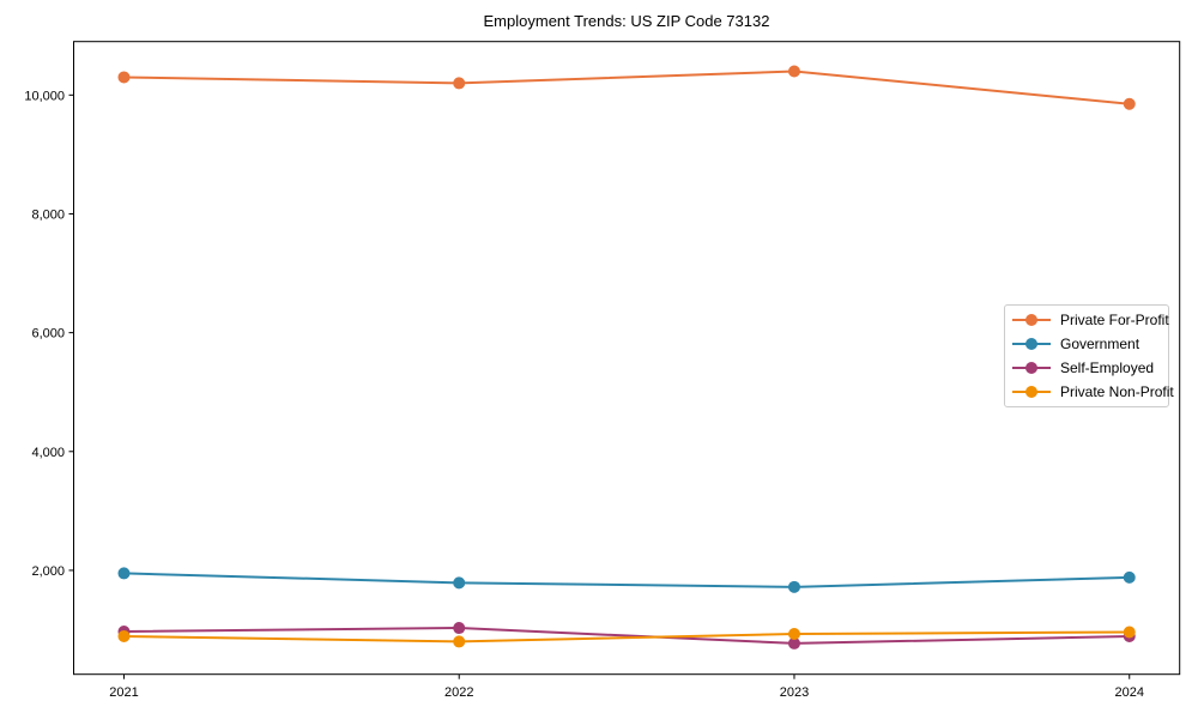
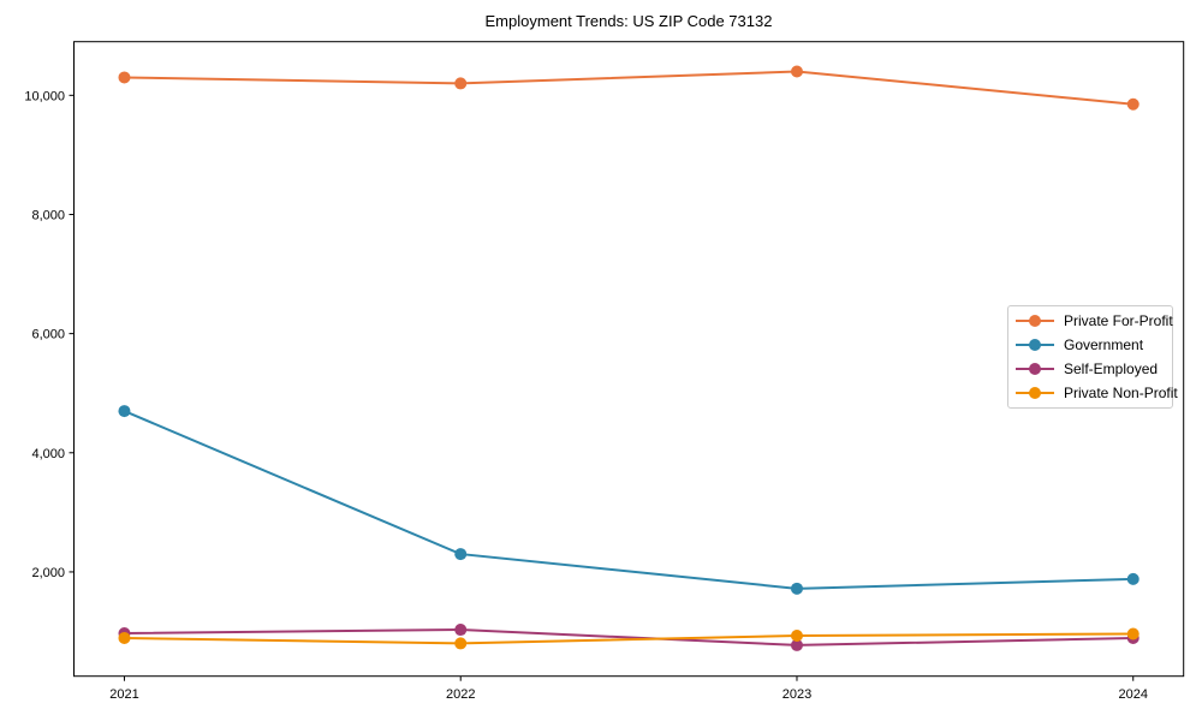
Government/2021: 2000 -> 4700
Government/2022: 1800 -> 2300
